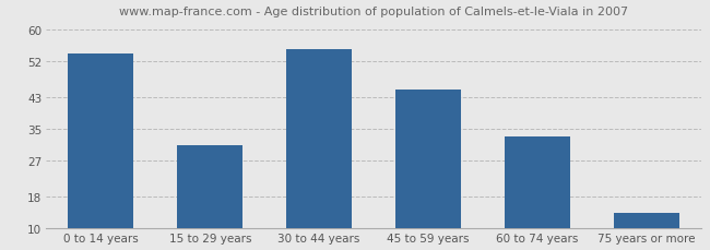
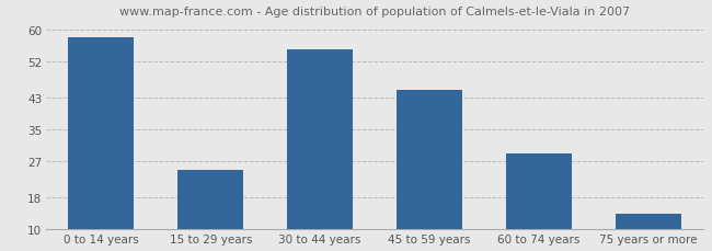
0 to 14 years: 54 -> 58
15 to 29 years: 31 -> 25
60 to 74 years: 33 -> 29
